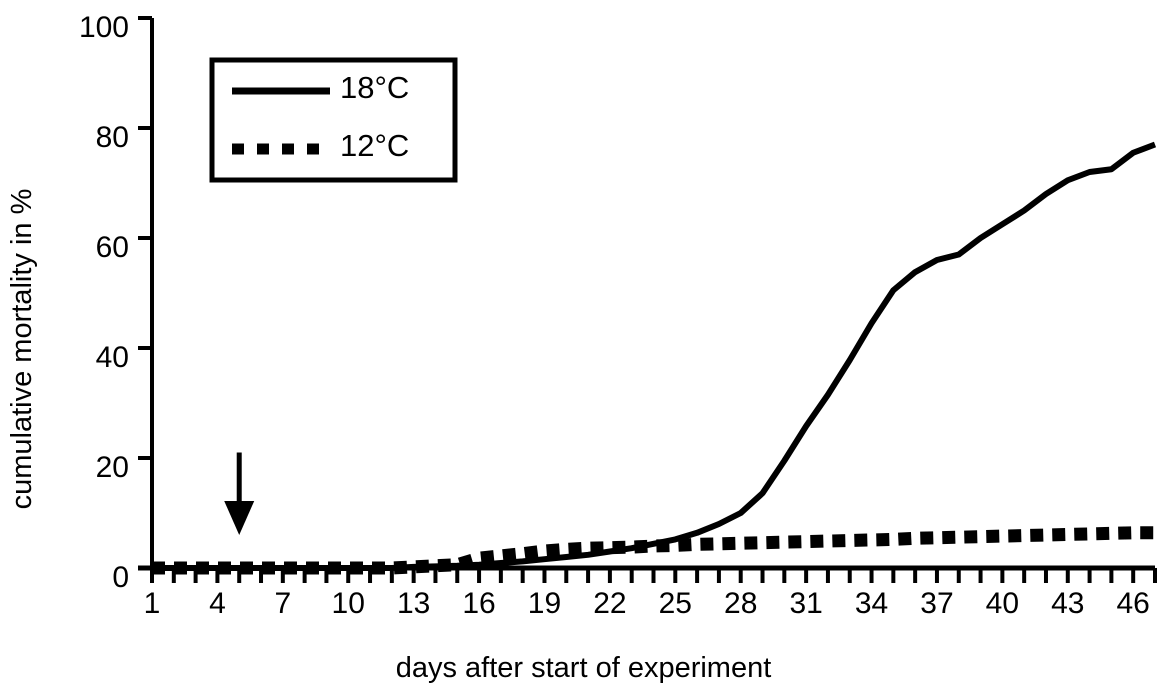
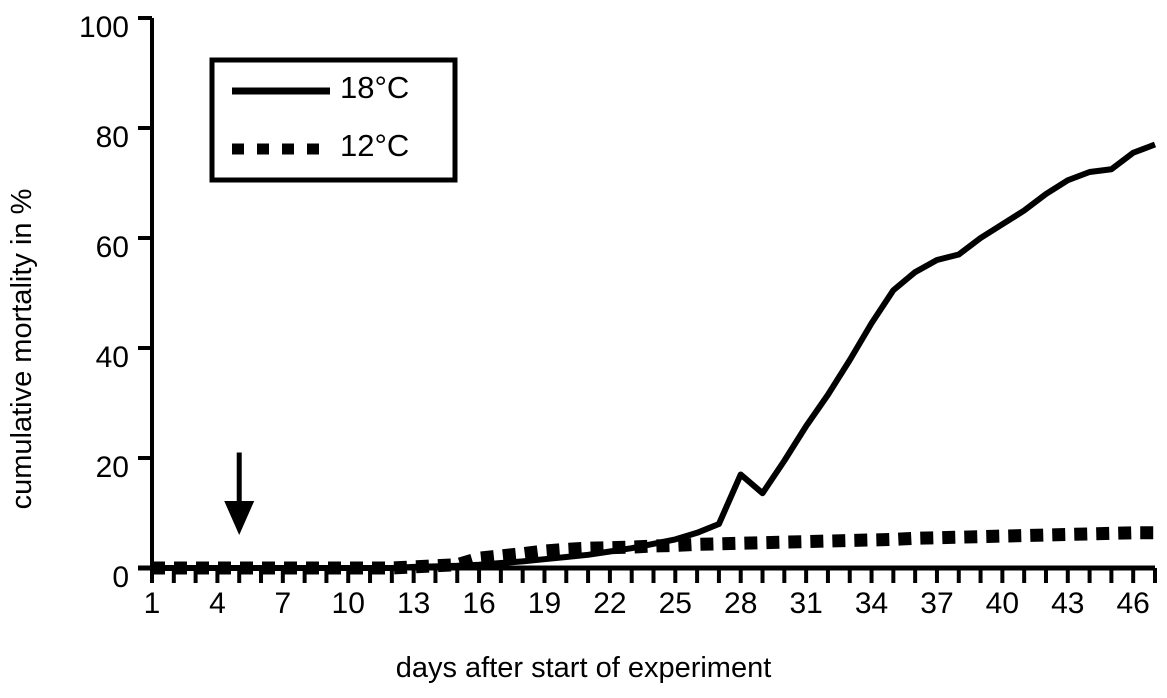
18°C/28: 10 -> 17
